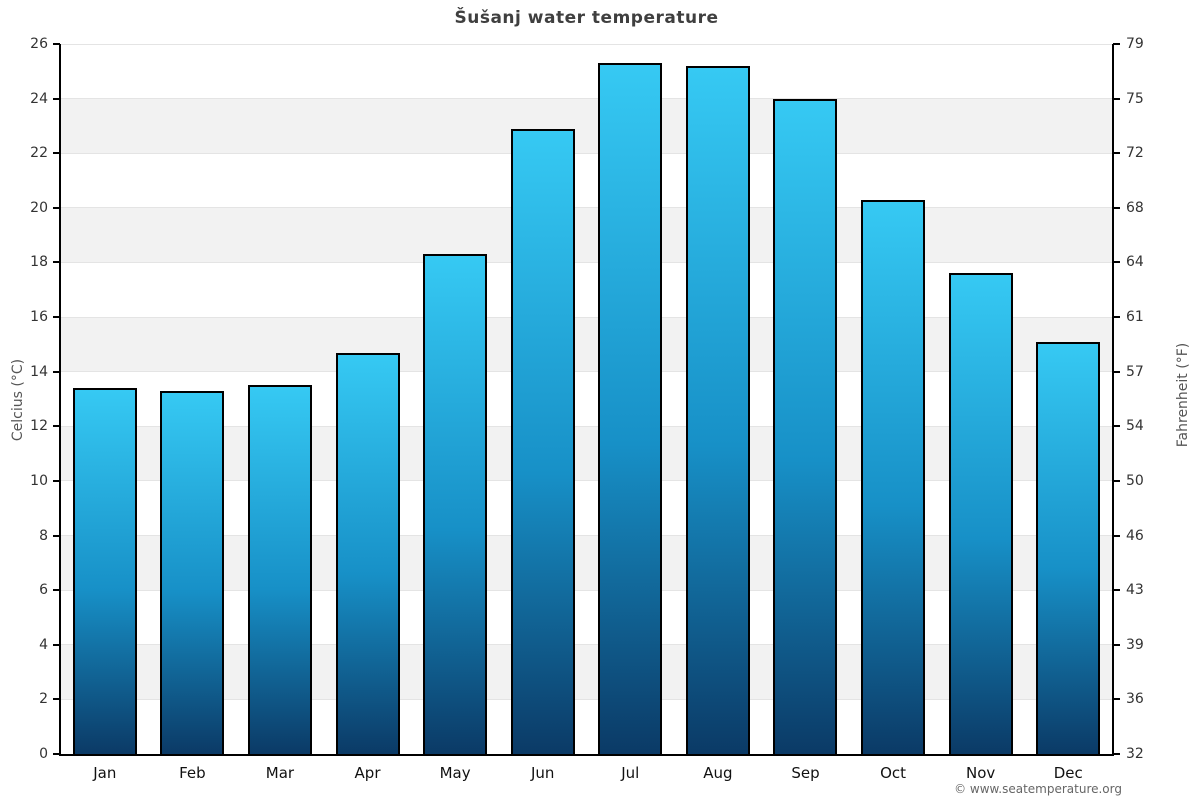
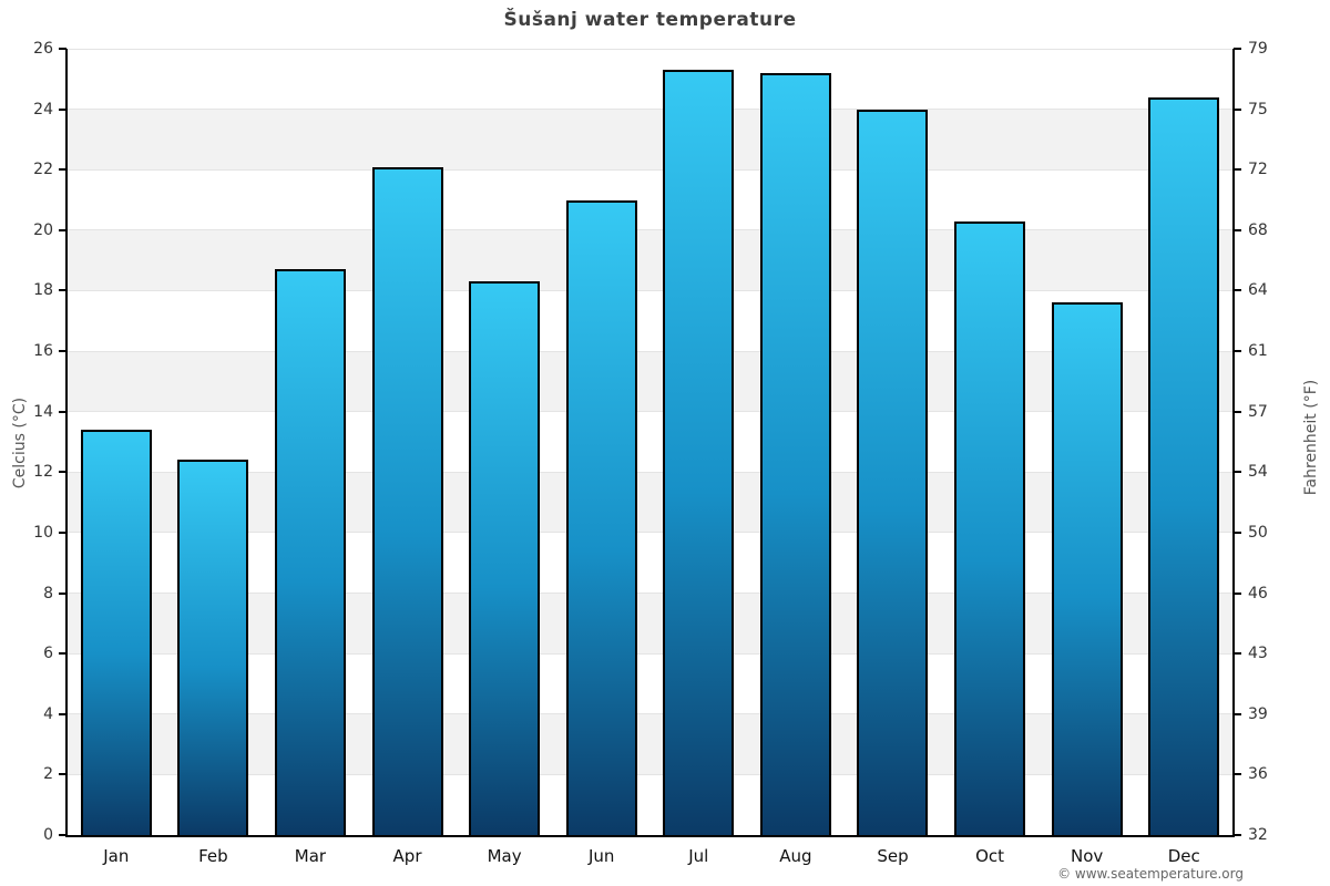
Feb: 13.3 -> 12.4
Mar: 13.5 -> 18.7
Apr: 14.7 -> 22.1
Jun: 22.9 -> 21.0
Dec: 15.1 -> 24.4
